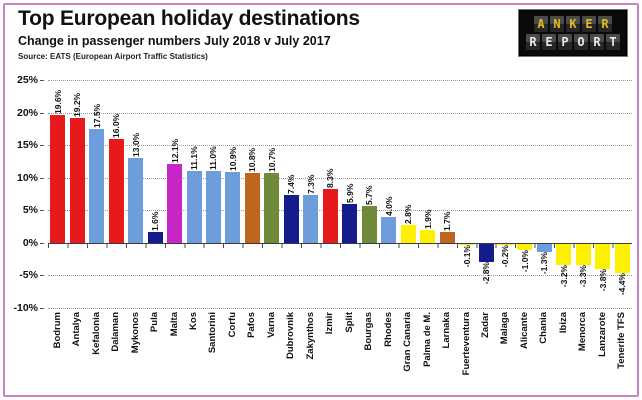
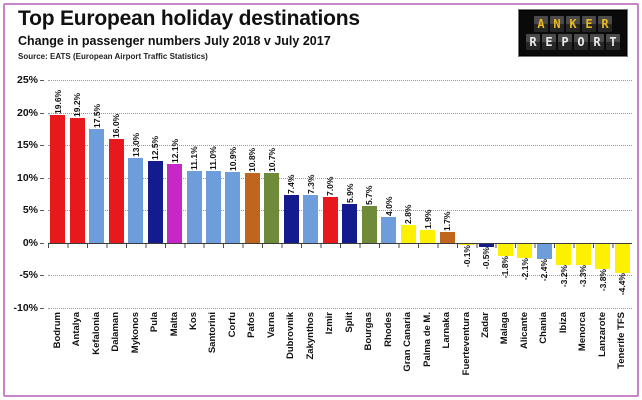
Pula: 1.6% -> 12.5%
Izmir: 8.3% -> 7.0%
Zadar: -2.8% -> -0.5%
Malaga: -0.2% -> -1.8%
Alicante: -1.0% -> -2.1%
Chania: -1.3% -> -2.4%
